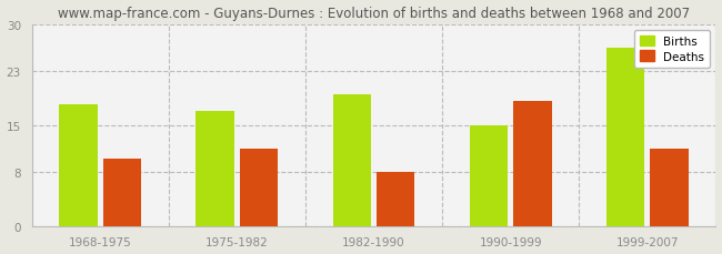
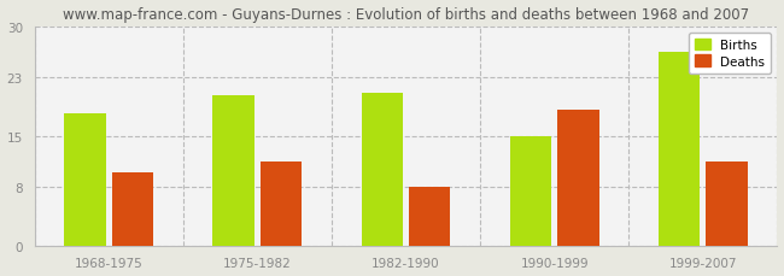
Births/1975-1982: 17.0 -> 20.6
Births/1982-1990: 19.5 -> 20.8
